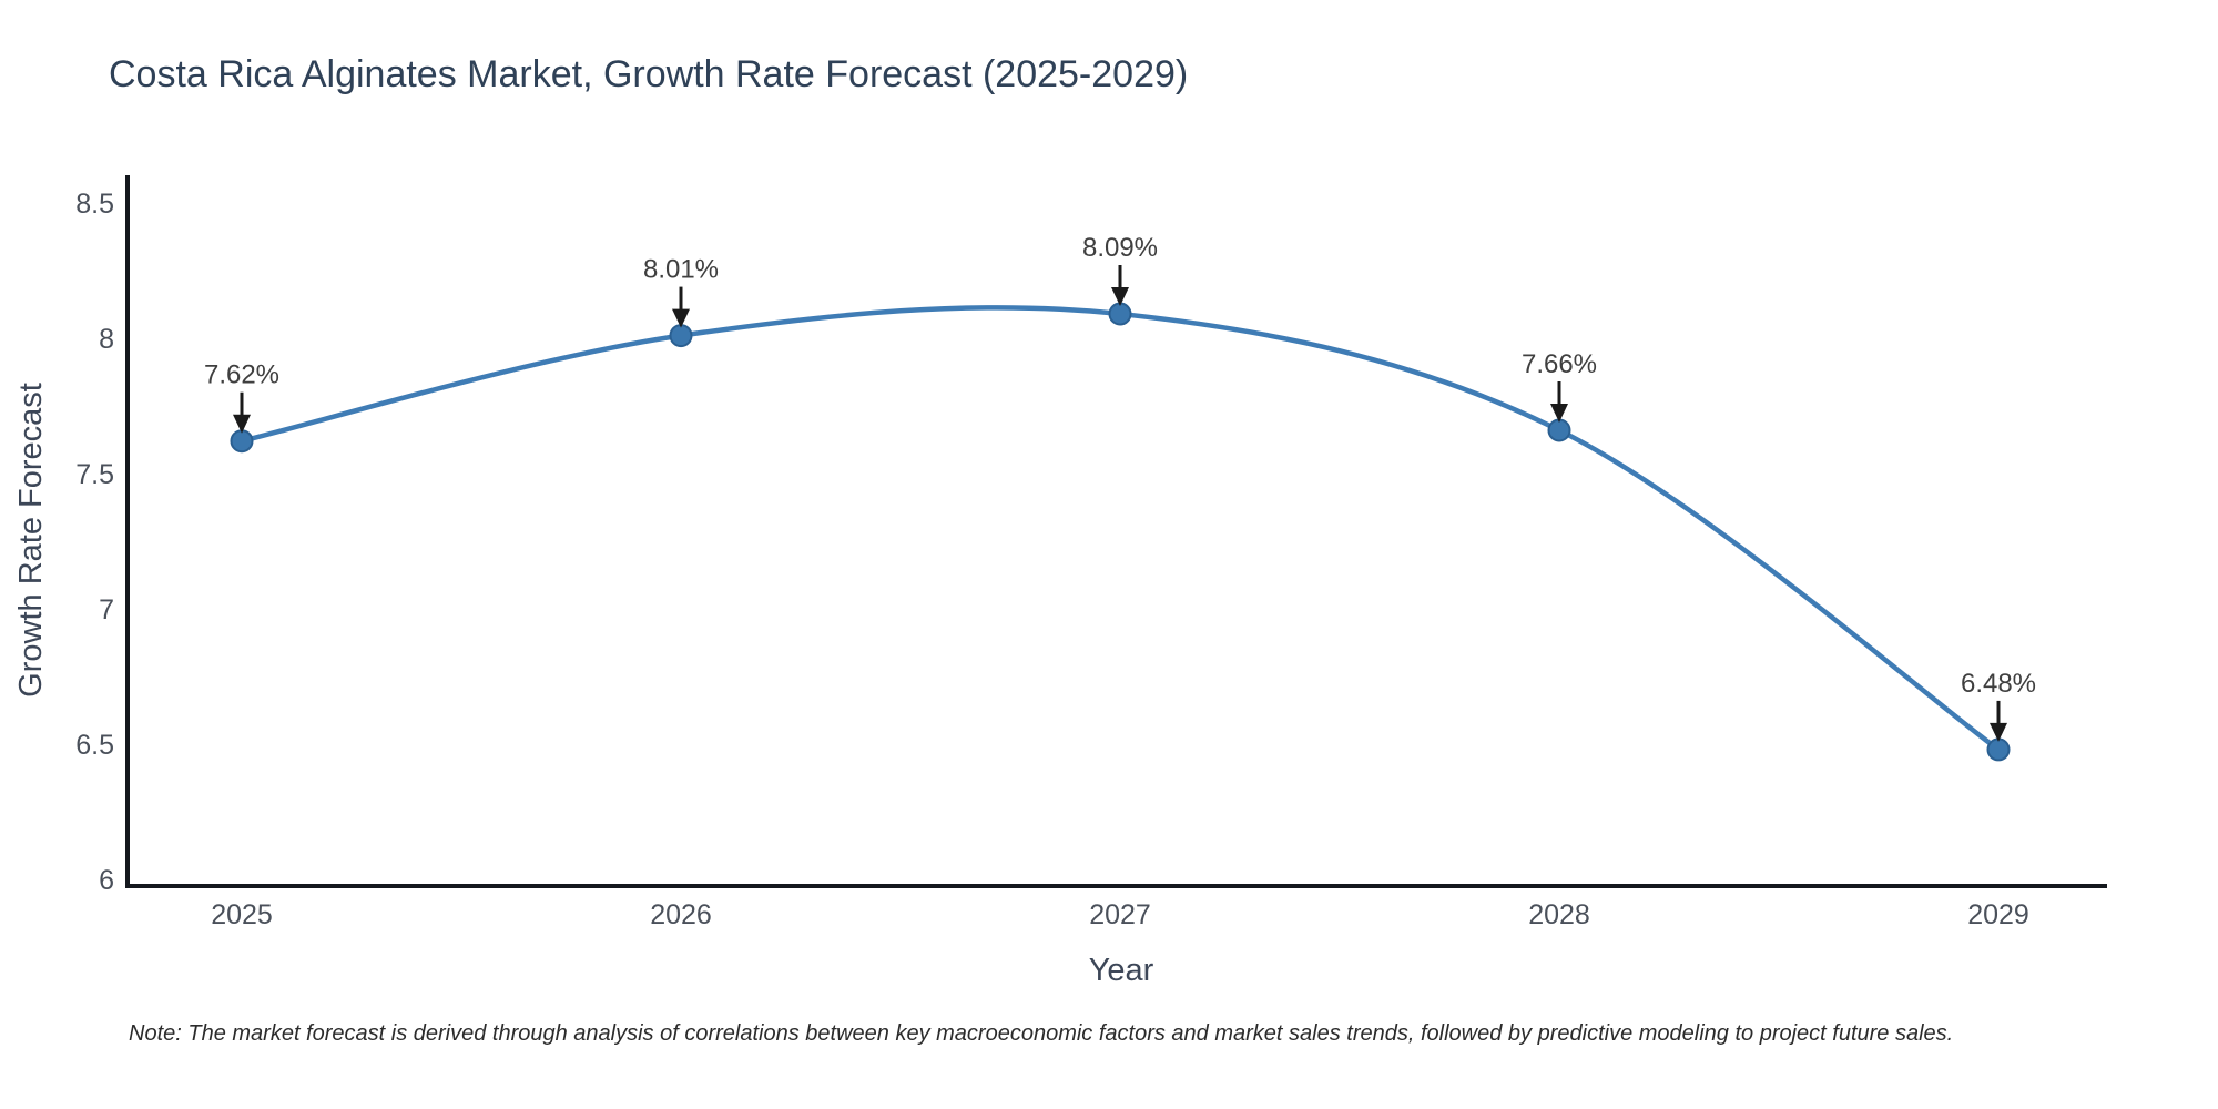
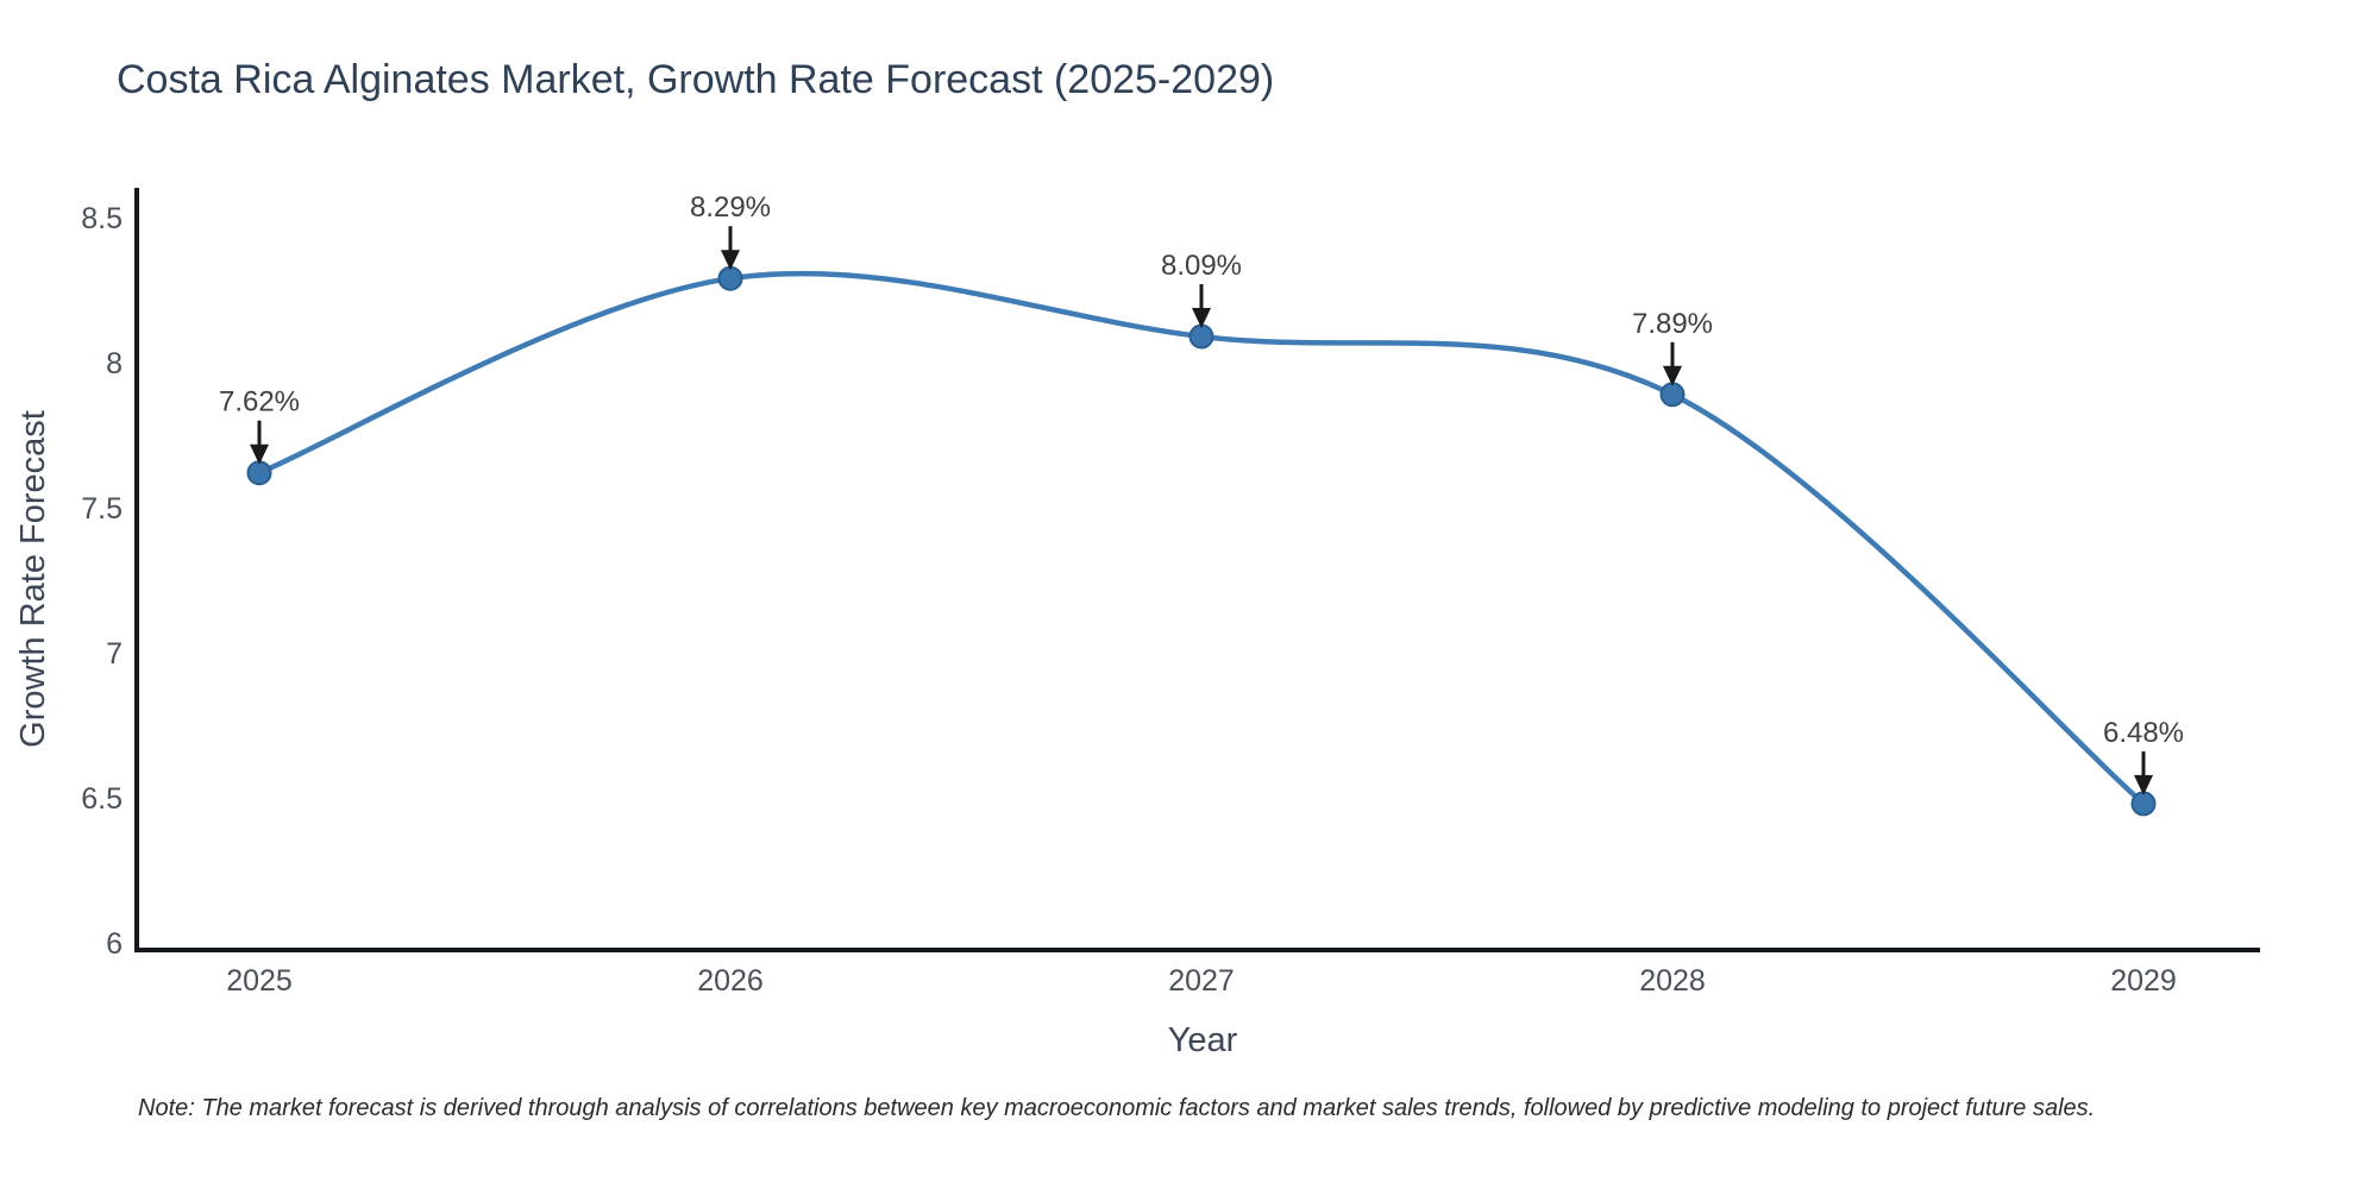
2026: 8.01% -> 8.29%
2028: 7.66% -> 7.89%
